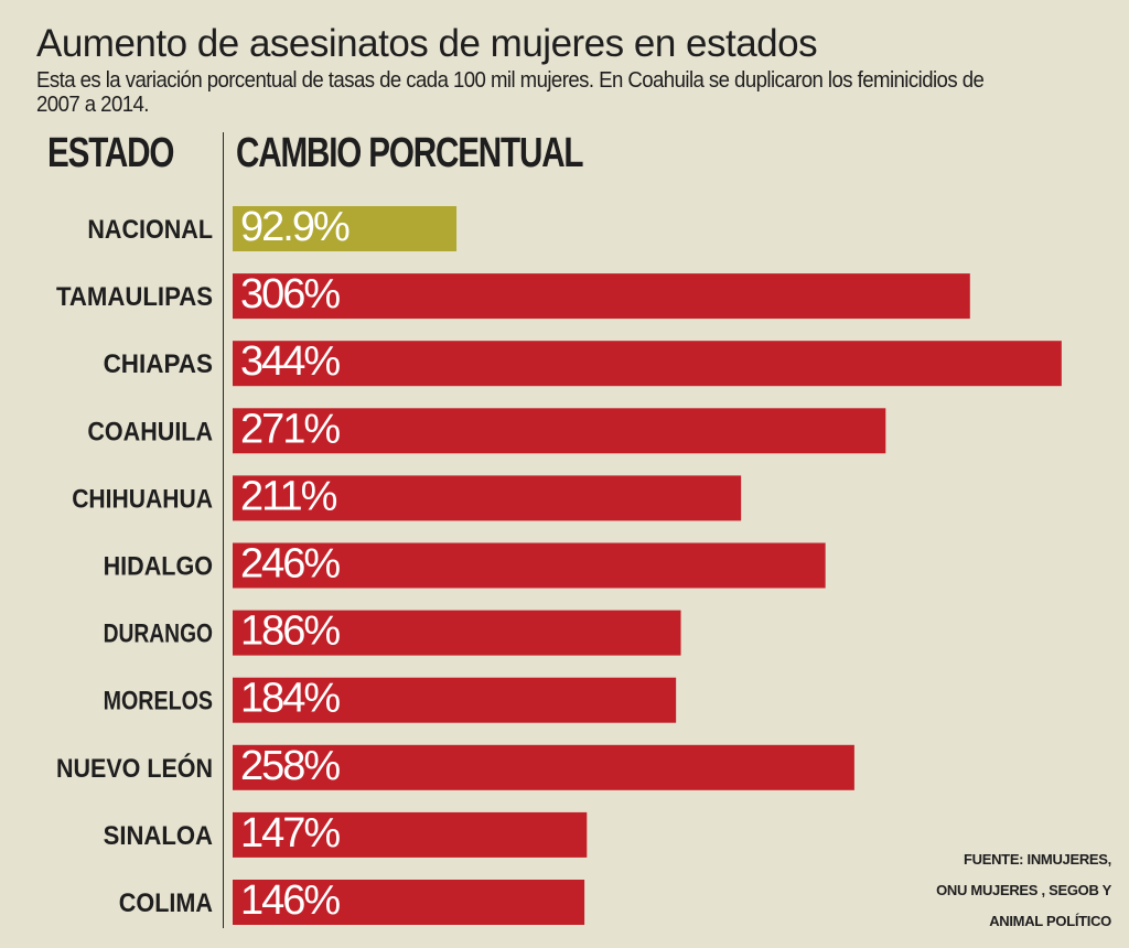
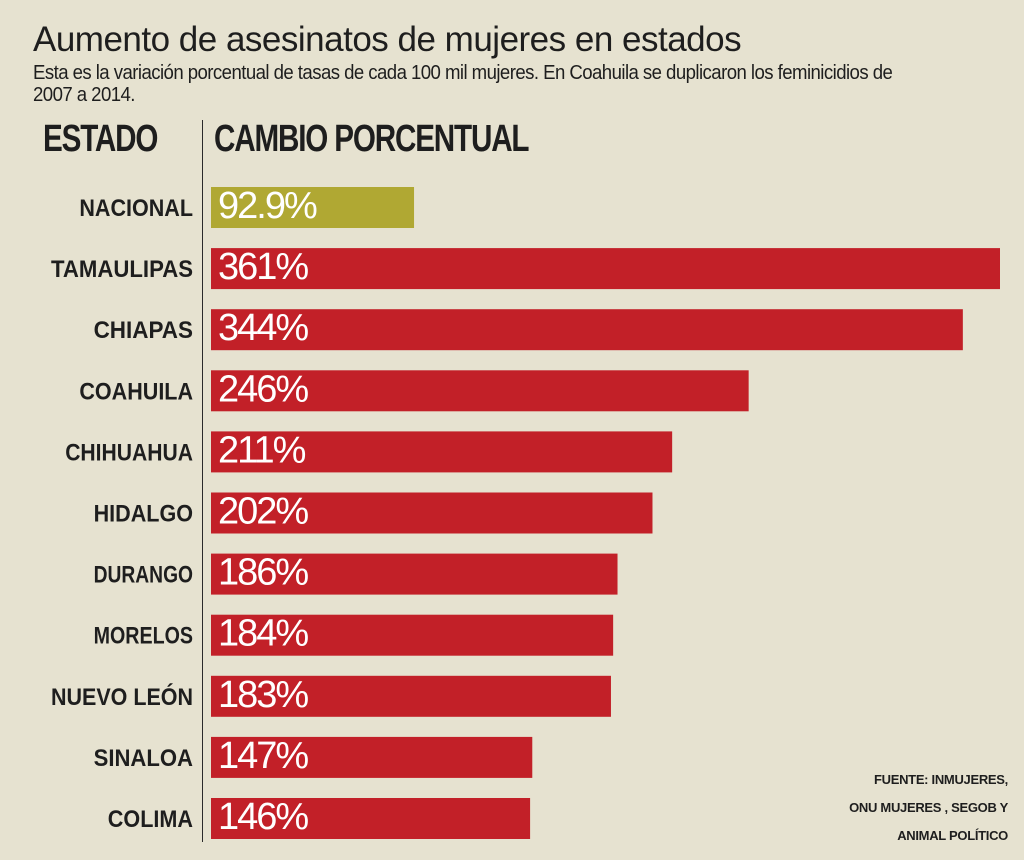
TAMAULIPAS: 306% -> 361%
COAHUILA: 271% -> 246%
HIDALGO: 246% -> 202%
NUEVO LEÓN: 258% -> 183%
